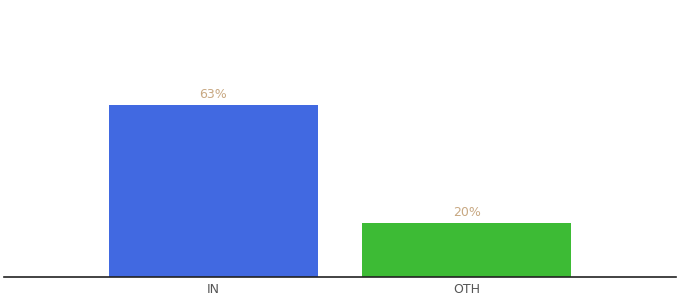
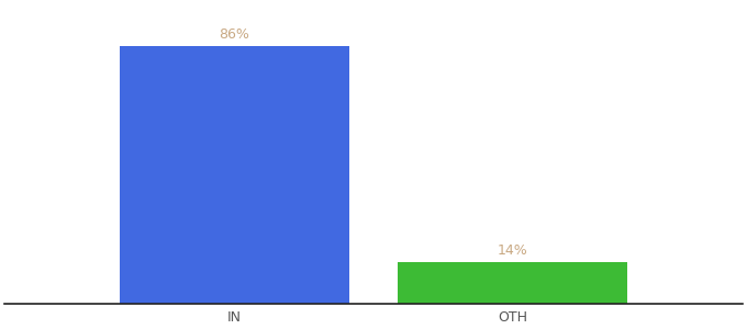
IN: 63% -> 86%
OTH: 20% -> 14%
